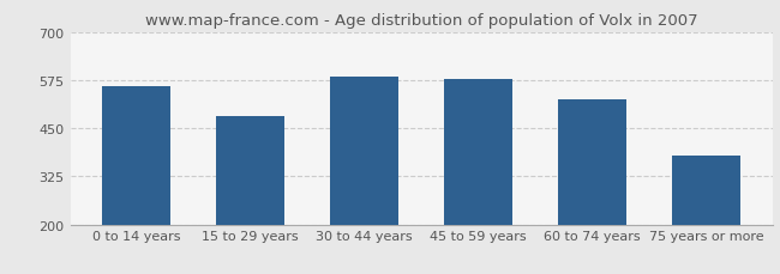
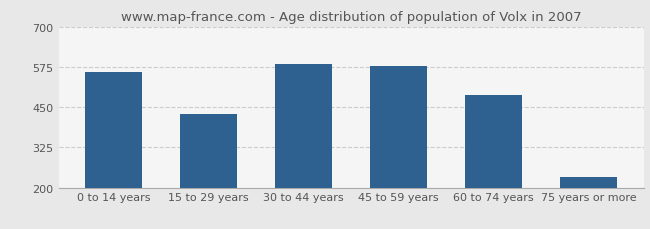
15 to 29 years: 480 -> 428
60 to 74 years: 525 -> 488
75 years or more: 380 -> 232
